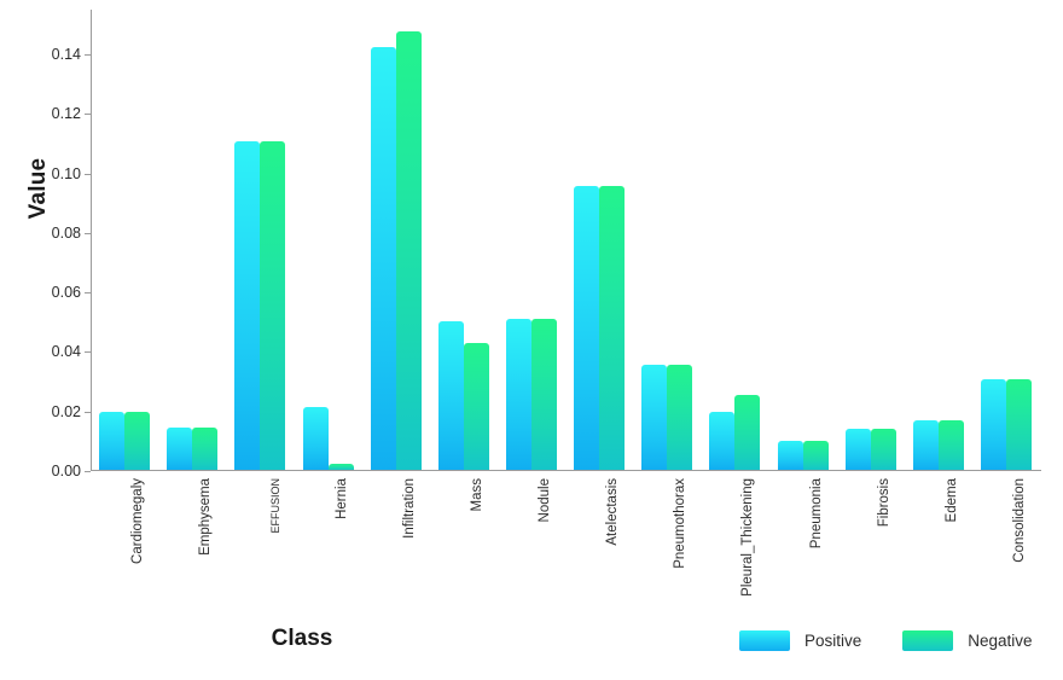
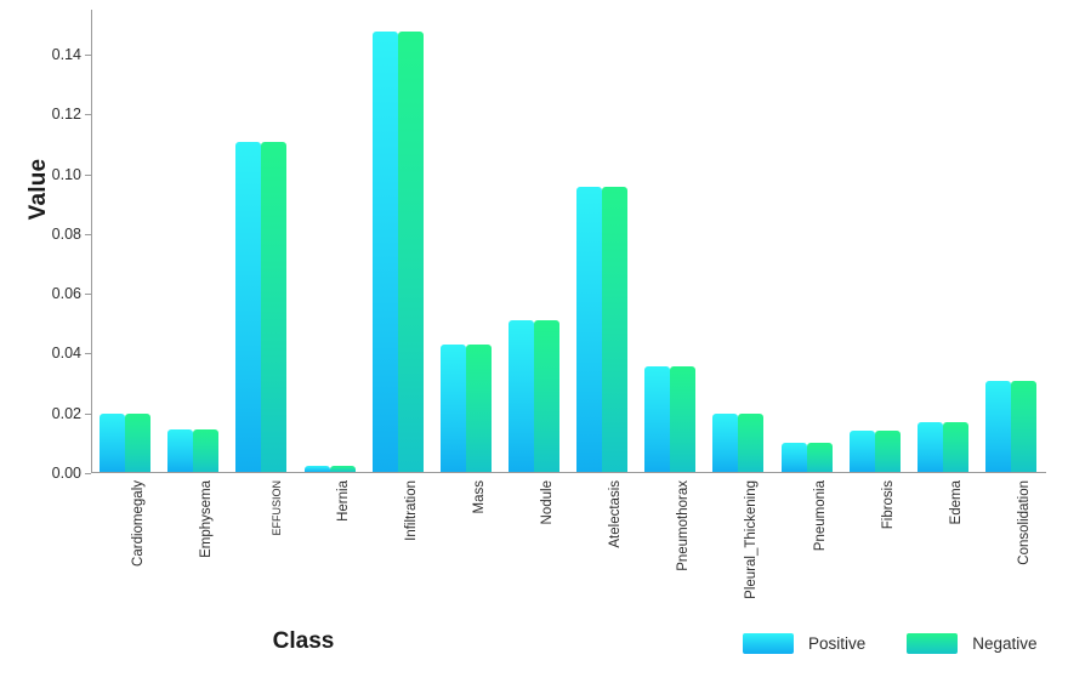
Positive/Hernia: 0.021 -> 0.002
Positive/Infiltration: 0.142 -> 0.147
Positive/Mass: 0.050 -> 0.043
Negative/Pleural_Thickening: 0.025 -> 0.020
